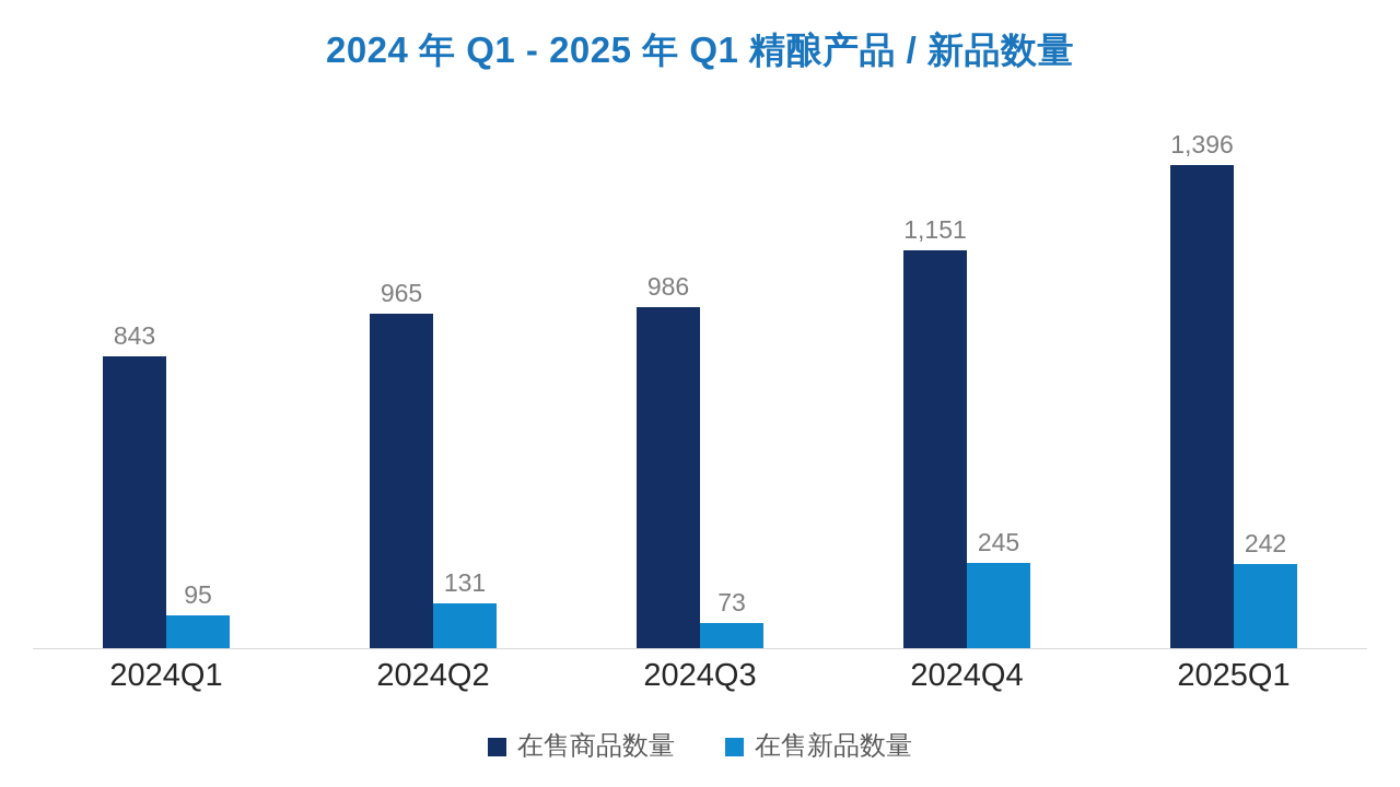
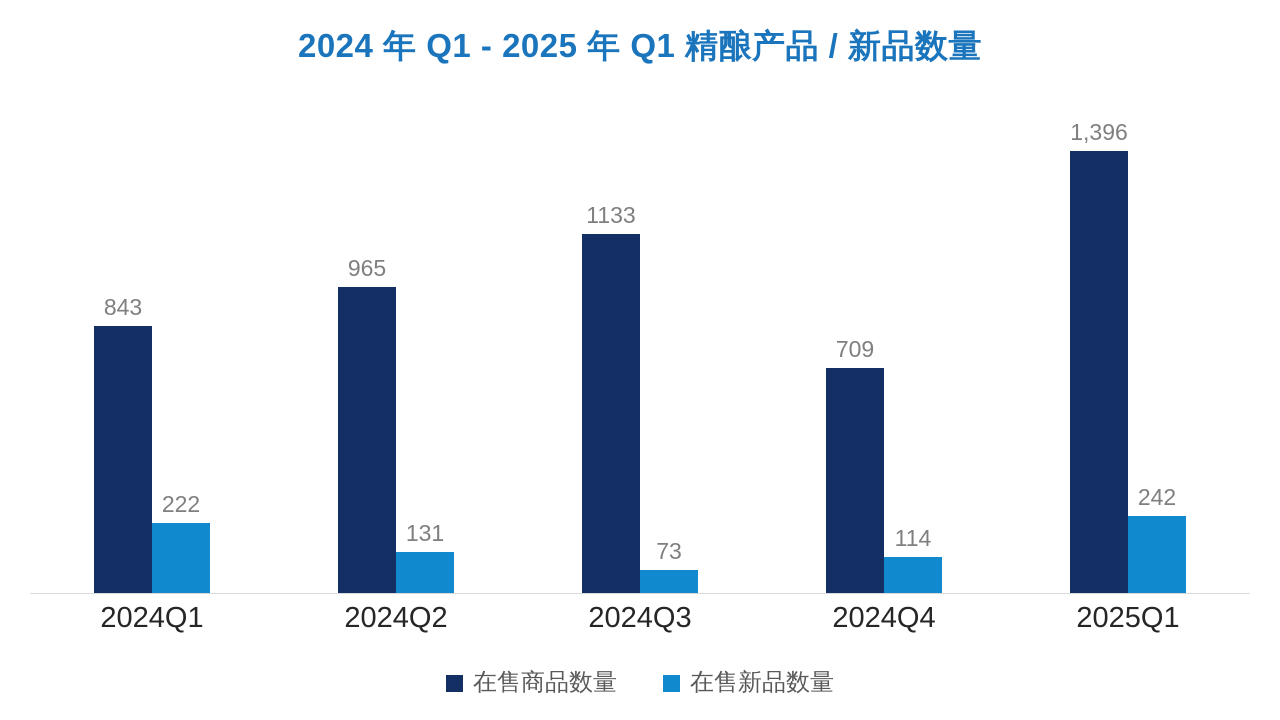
在售新品数量/2024Q1: 95 -> 222
在售商品数量/2024Q3: 986 -> 1133
在售商品数量/2024Q4: 1,151 -> 709
在售新品数量/2024Q4: 245 -> 114
